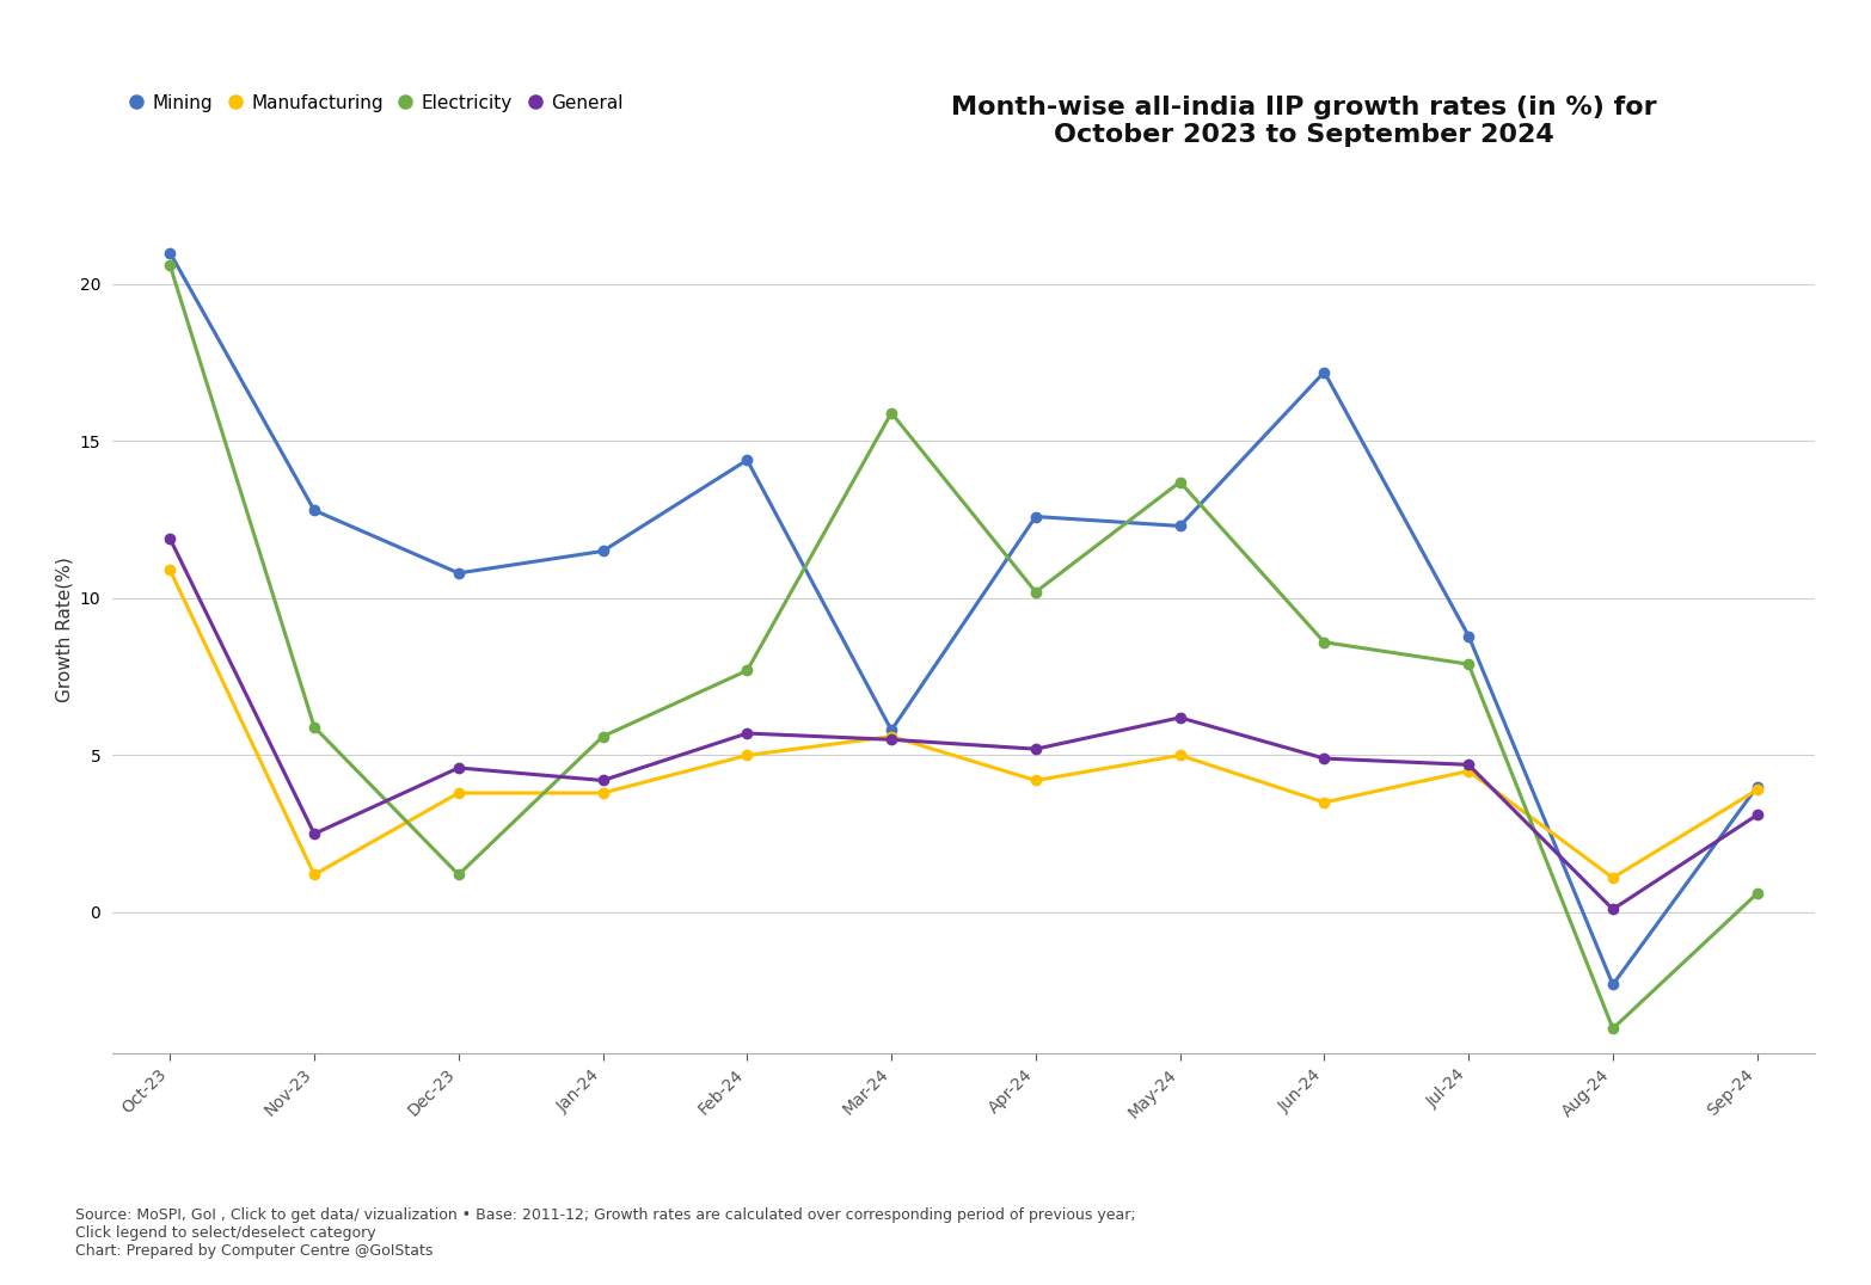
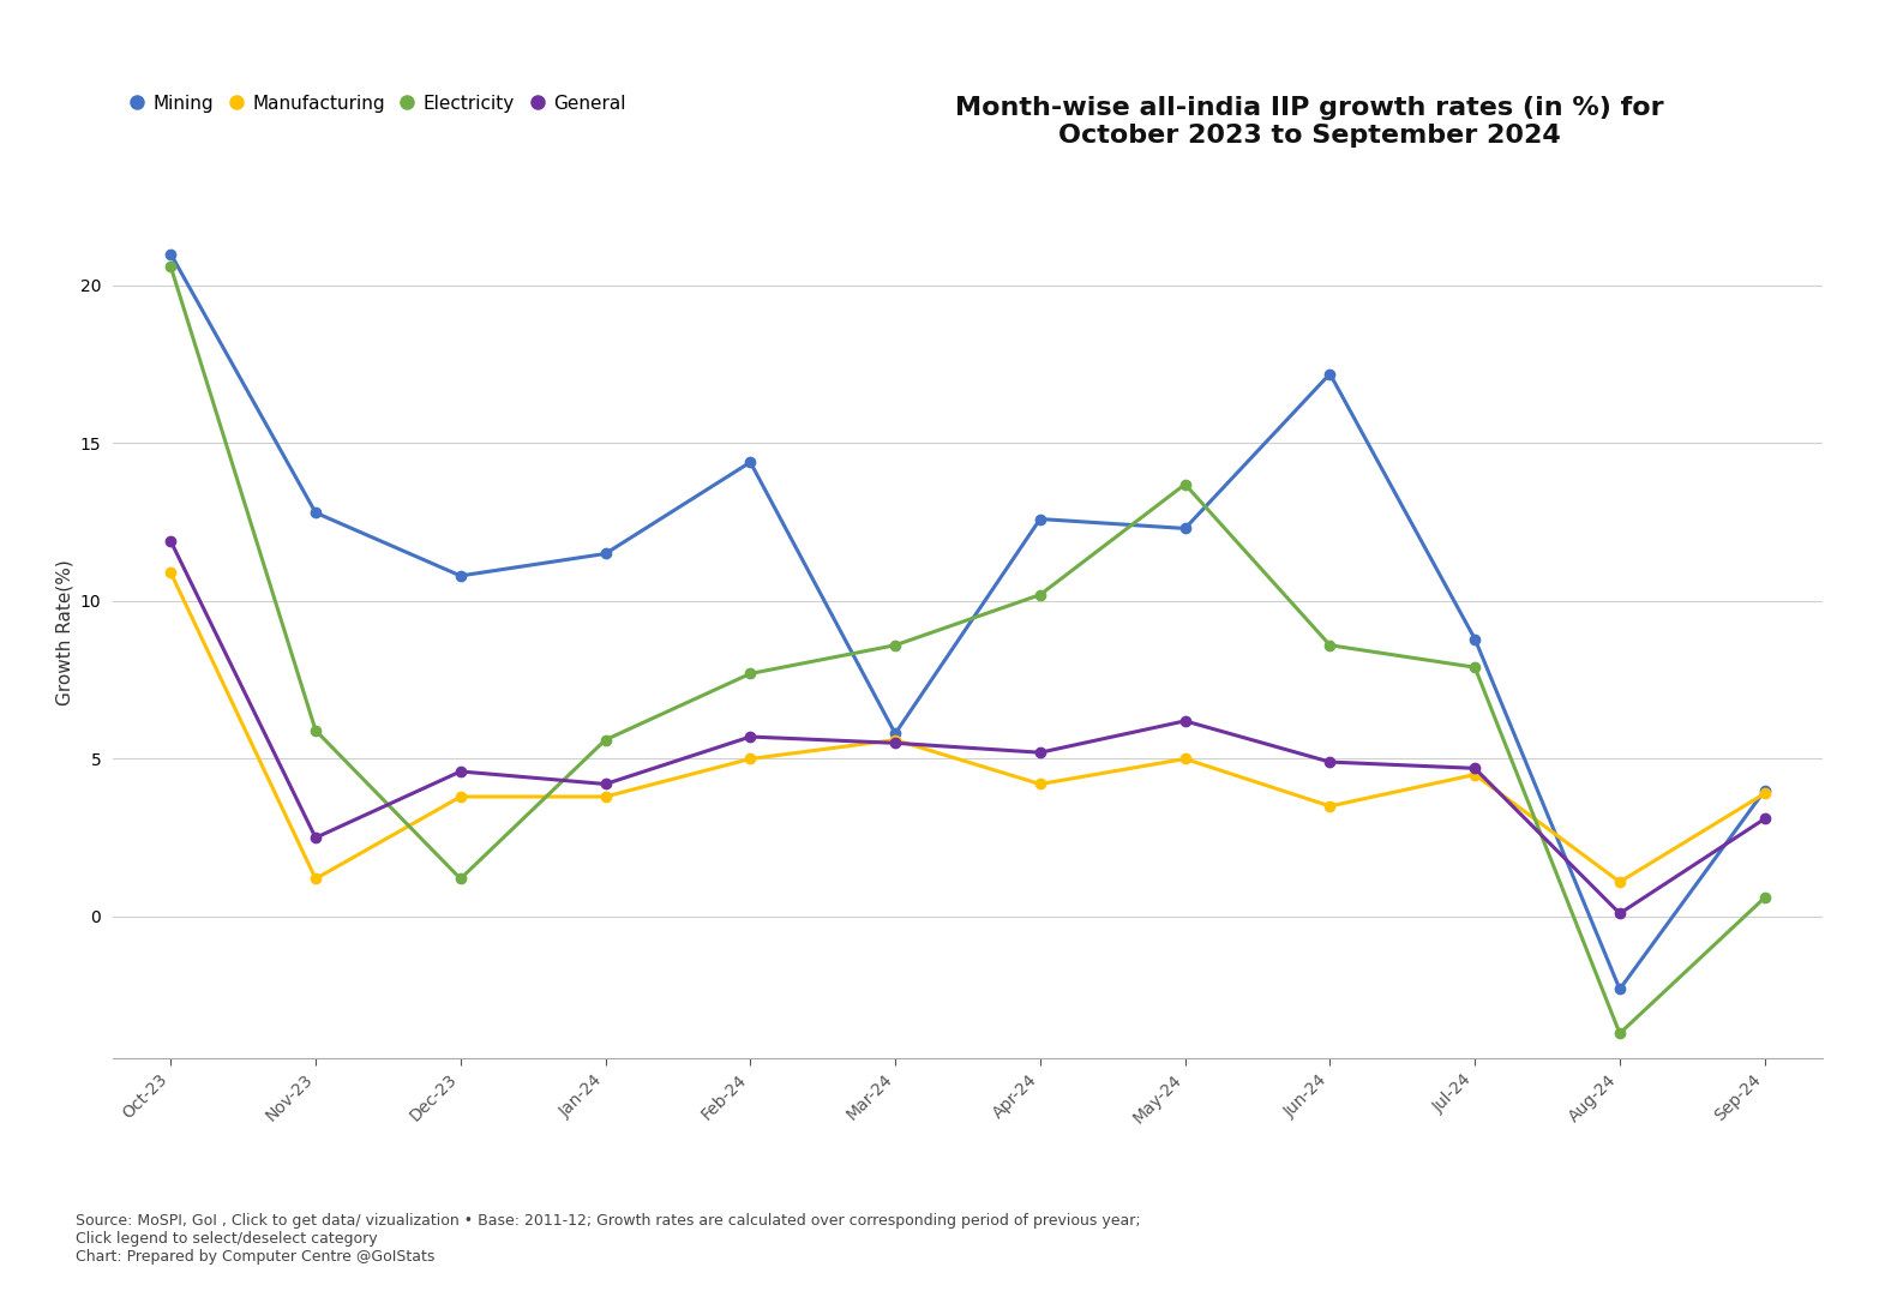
Electricity/Mar-24: 15.9 -> 8.6
